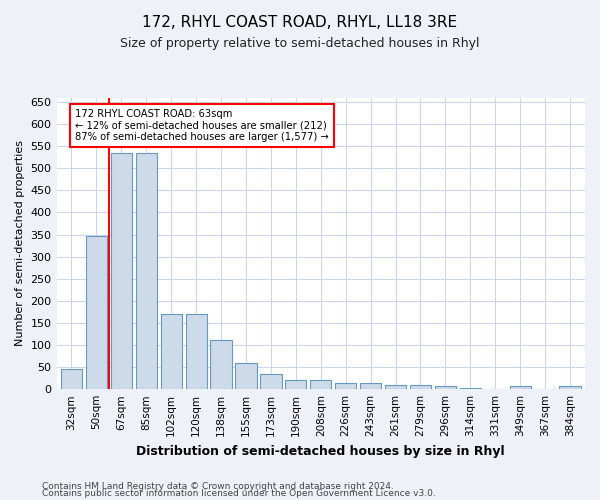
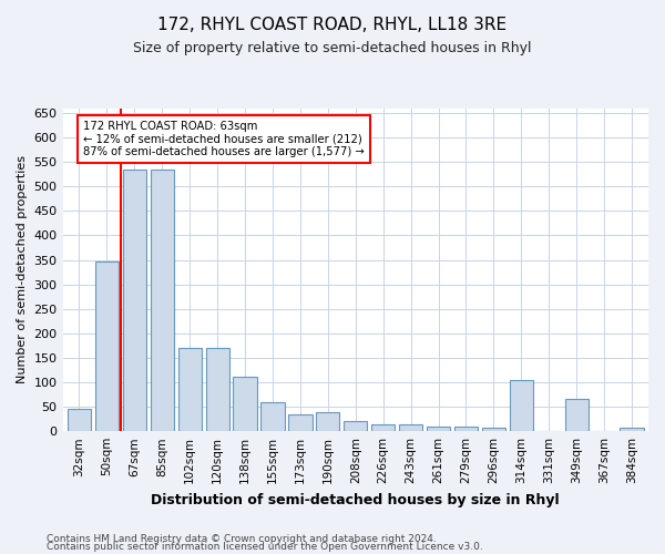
190sqm: 20 -> 40
314sqm: 2 -> 105
349sqm: 8 -> 65
